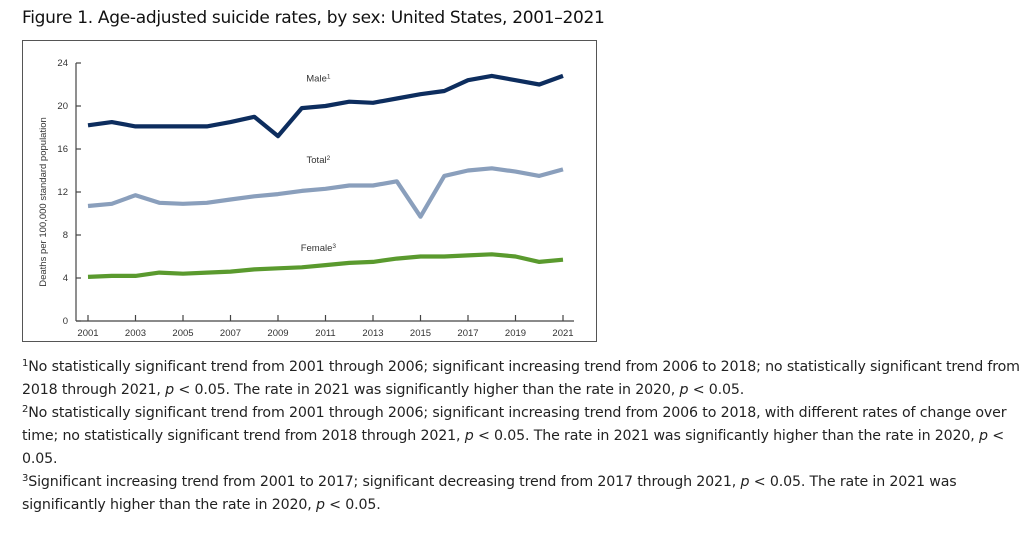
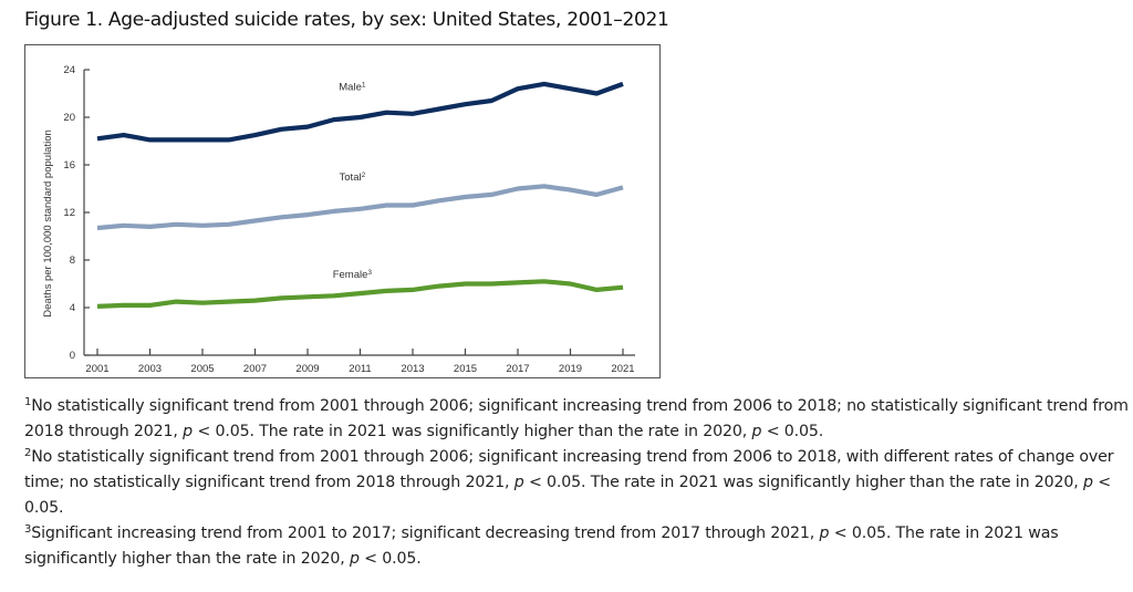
Total/2003: 11.7 -> 10.8
Male/2009: 17.2 -> 19.2
Total/2015: 9.7 -> 13.3
